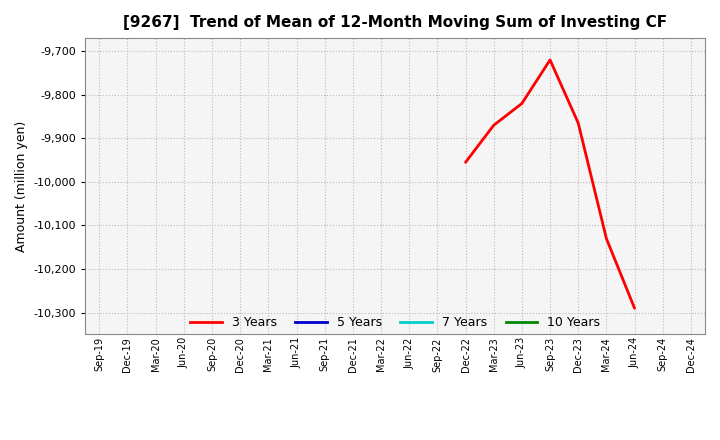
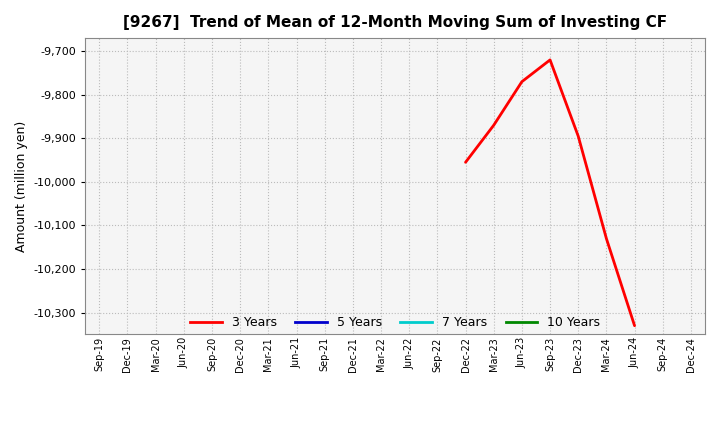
Jun-23: -9,820 -> -9,770
Dec-23: -9,865 -> -9,895
Jun-24: -10,290 -> -10,330
